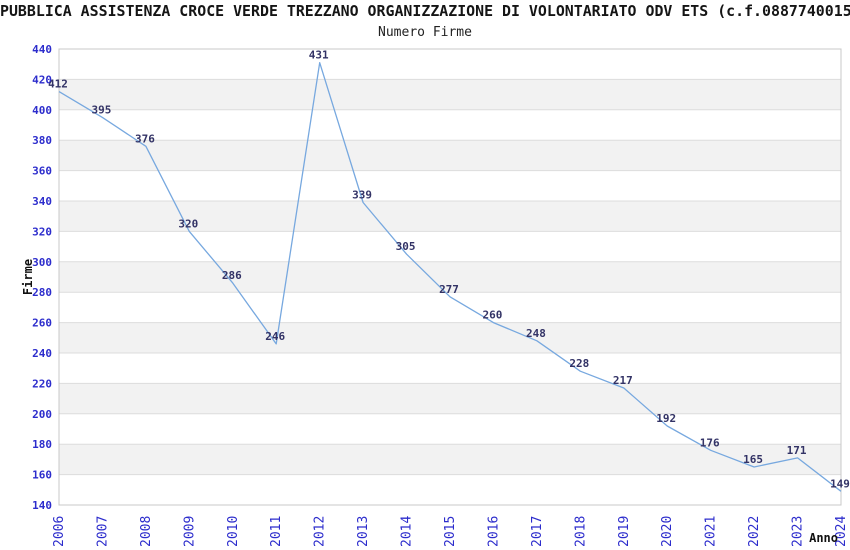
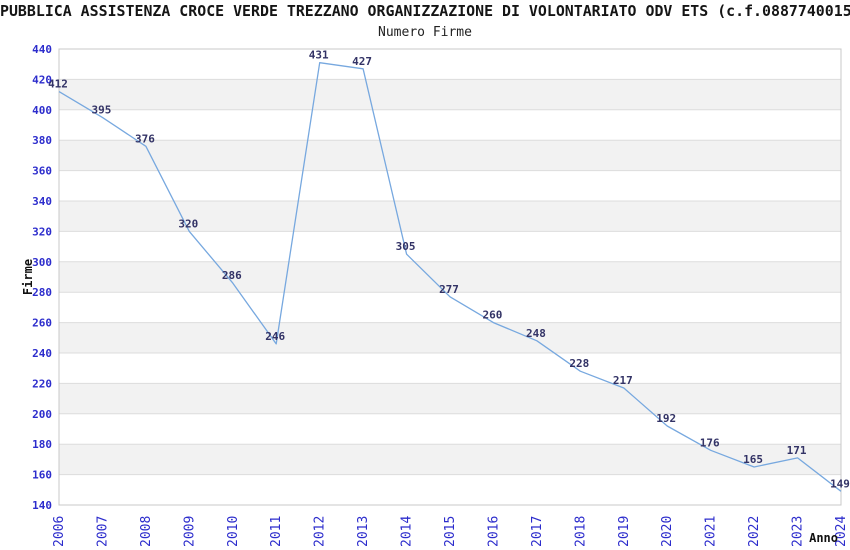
2013: 339 -> 427
